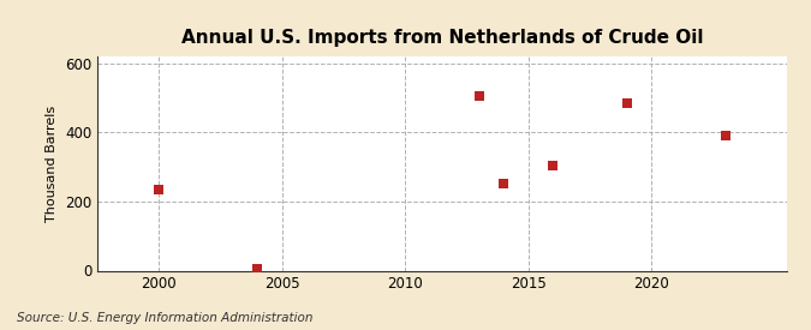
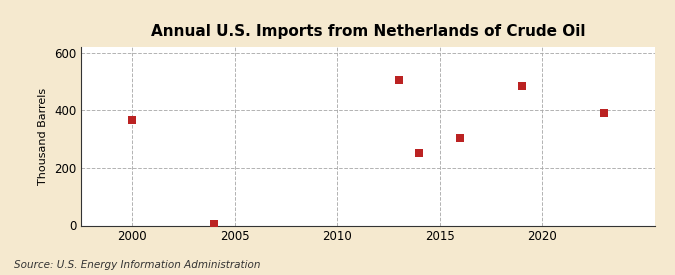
2000: 235 -> 365
